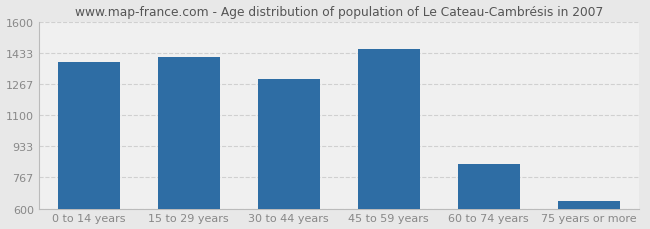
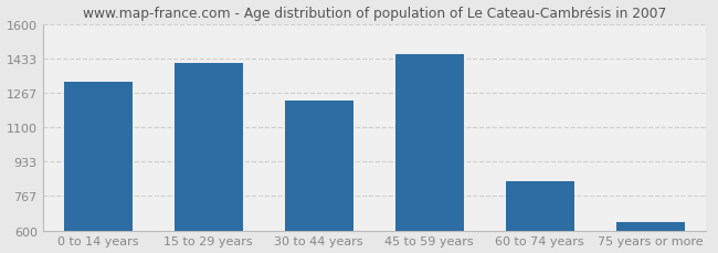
0 to 14 years: 1380 -> 1320
30 to 44 years: 1300 -> 1230
